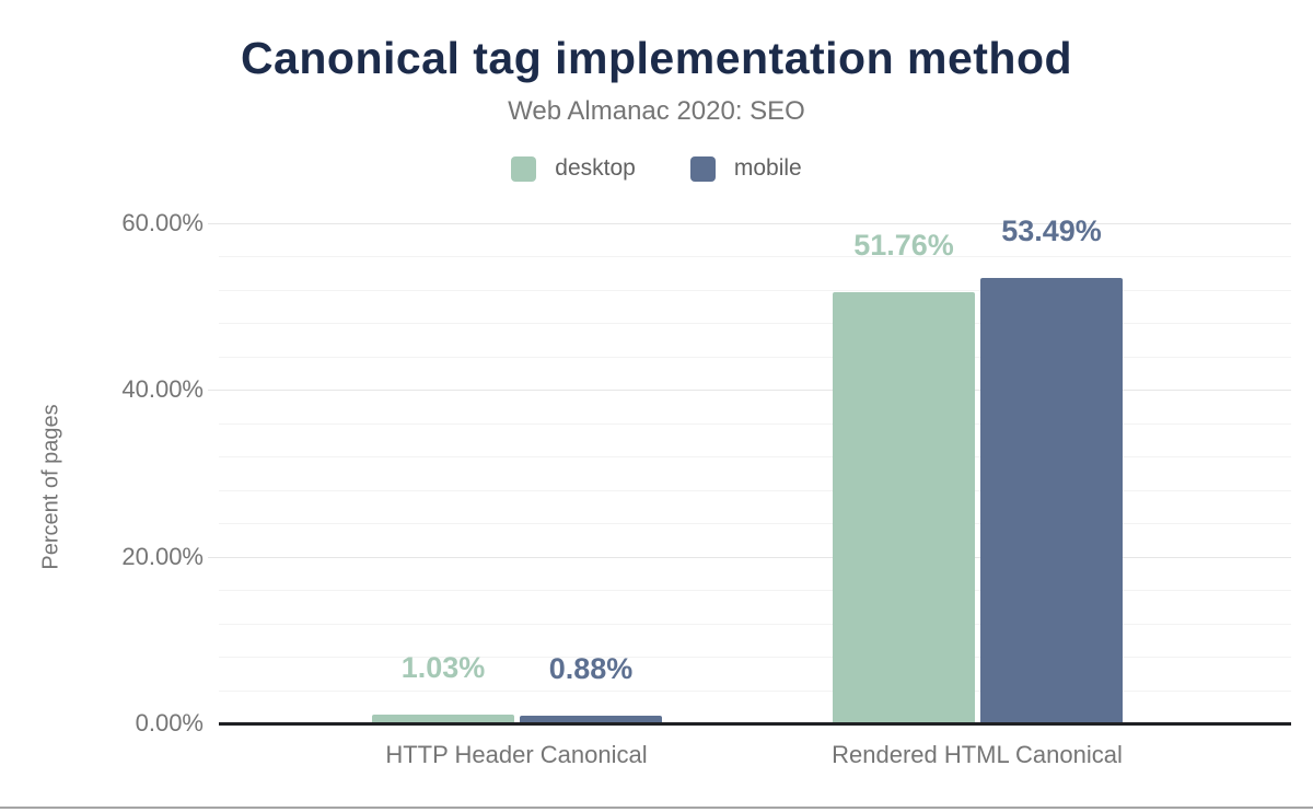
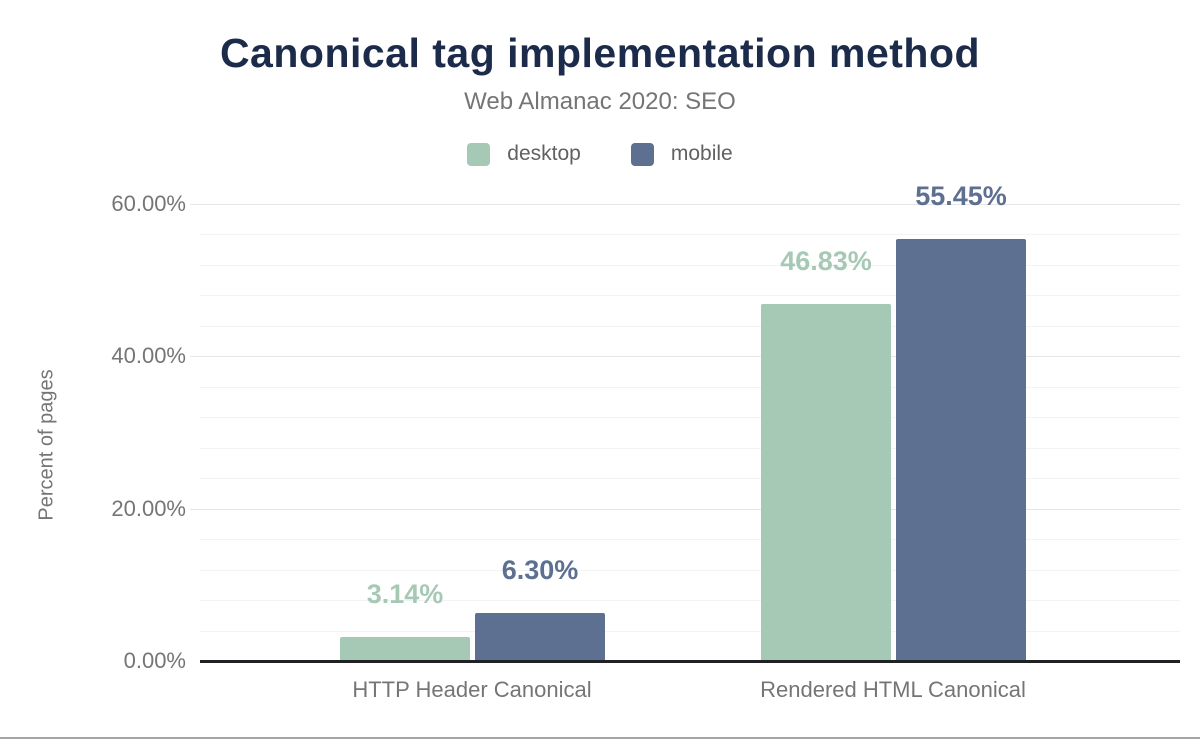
desktop/HTTP Header Canonical: 1.03% -> 3.14%
mobile/HTTP Header Canonical: 0.88% -> 6.30%
desktop/Rendered HTML Canonical: 51.76% -> 46.83%
mobile/Rendered HTML Canonical: 53.49% -> 55.45%
